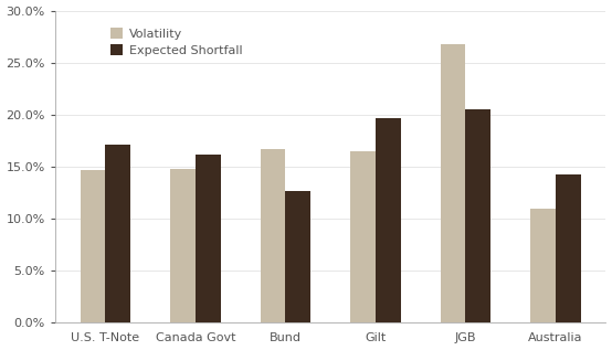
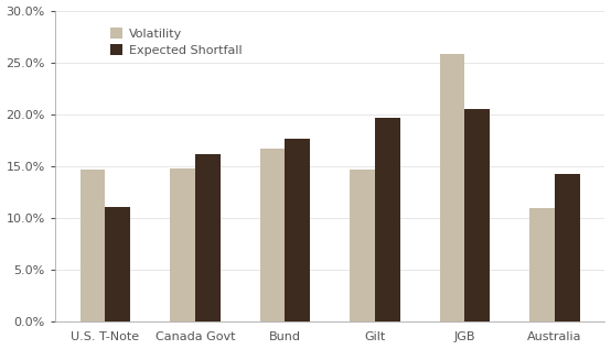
Expected Shortfall/U.S. T-Note: 17.1% -> 11.0%
Expected Shortfall/Bund: 12.6% -> 17.6%
Volatility/Gilt: 16.4% -> 14.6%
Volatility/JGB: 26.8% -> 25.8%
